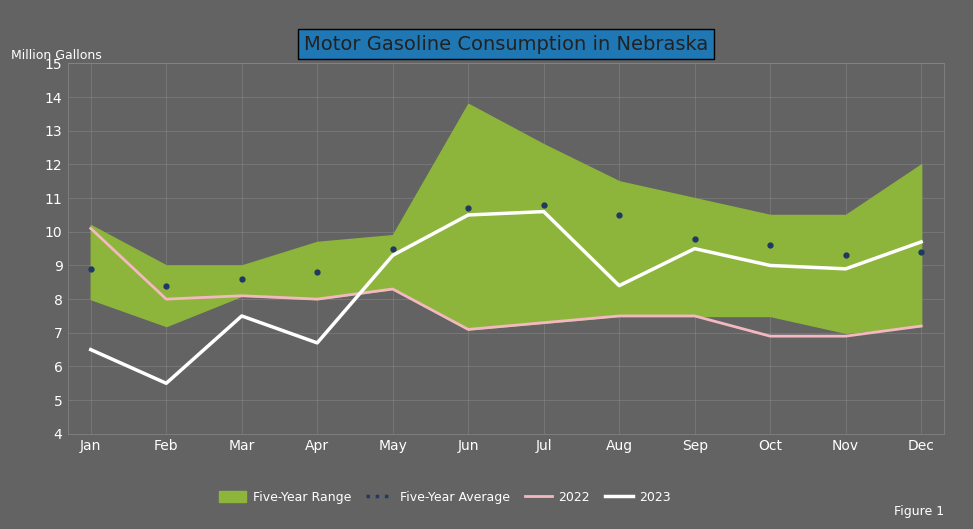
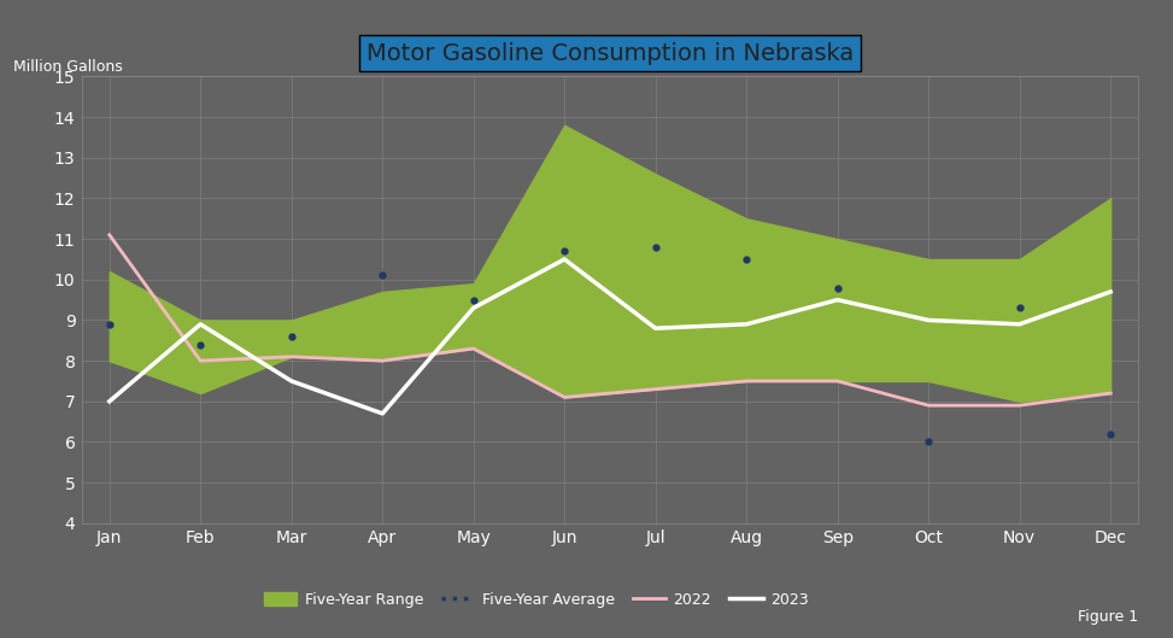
2022/Jan: 10.1 -> 11.1
2023/Jan: 6.5 -> 7.0
2023/Feb: 5.5 -> 8.9
Five-Year Average/Apr: 8.8 -> 10.1
2023/Jul: 10.6 -> 8.8
2023/Aug: 8.4 -> 8.9
Five-Year Average/Oct: 9.6 -> 6.0
Five-Year Average/Dec: 9.4 -> 6.2
